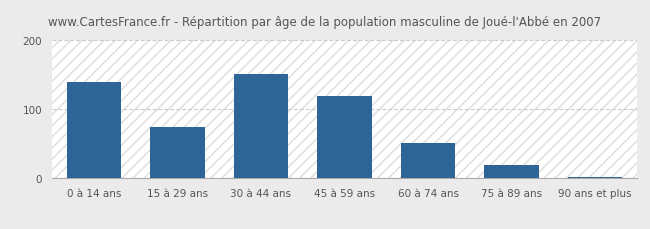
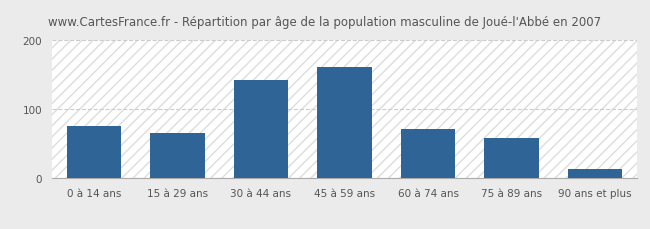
0 à 14 ans: 140 -> 76
15 à 29 ans: 75 -> 66
30 à 44 ans: 152 -> 142
45 à 59 ans: 120 -> 162
60 à 74 ans: 52 -> 72
75 à 89 ans: 20 -> 58
90 ans et plus: 2 -> 14
